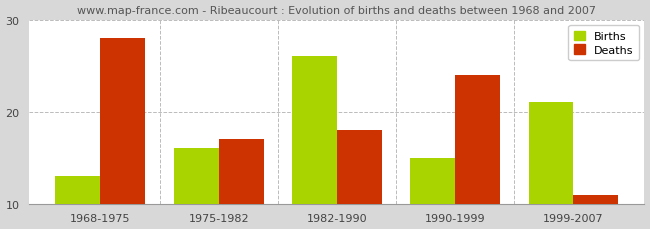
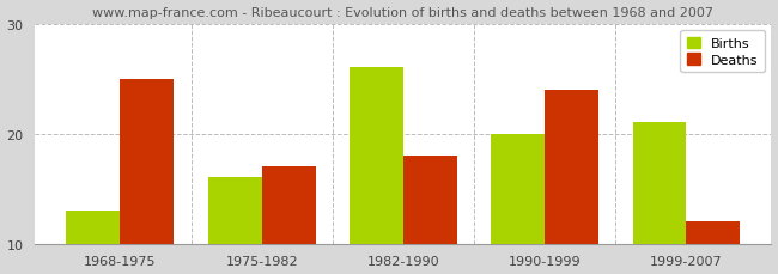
Deaths/1968-1975: 28 -> 25
Births/1990-1999: 15 -> 20
Deaths/1999-2007: 11 -> 12
